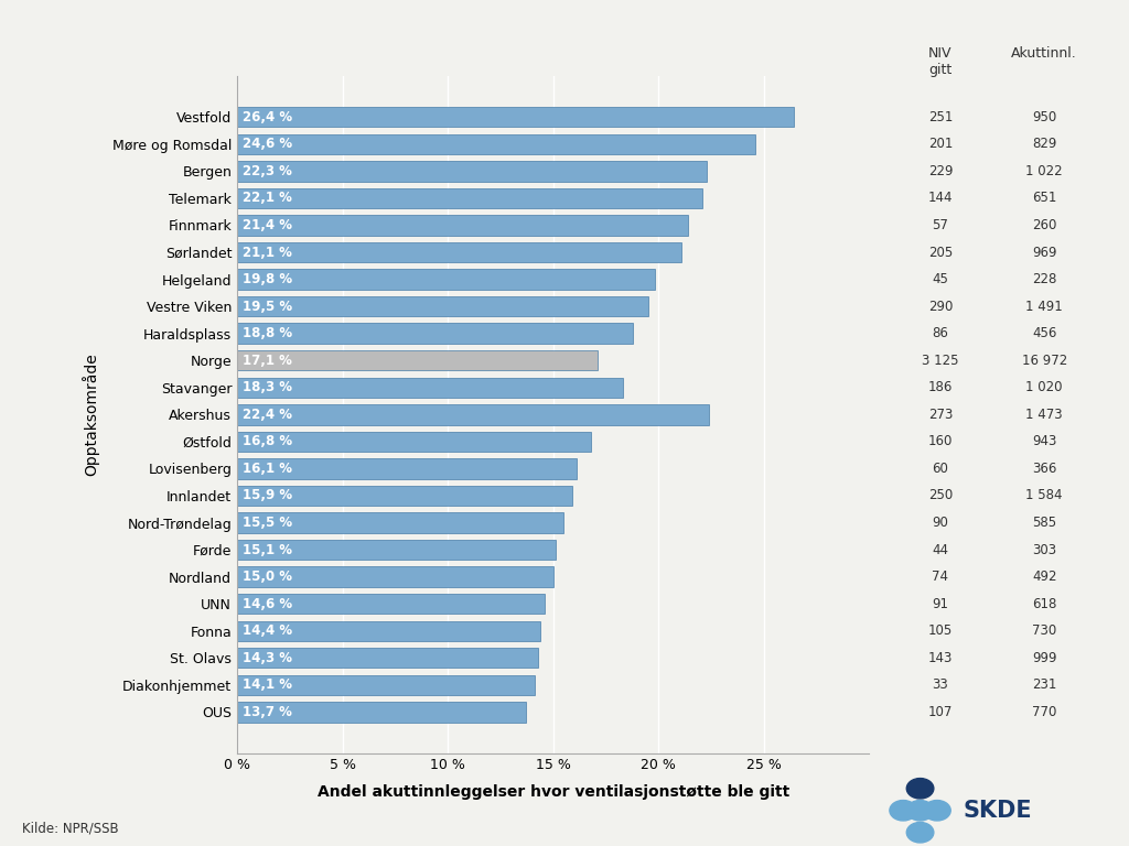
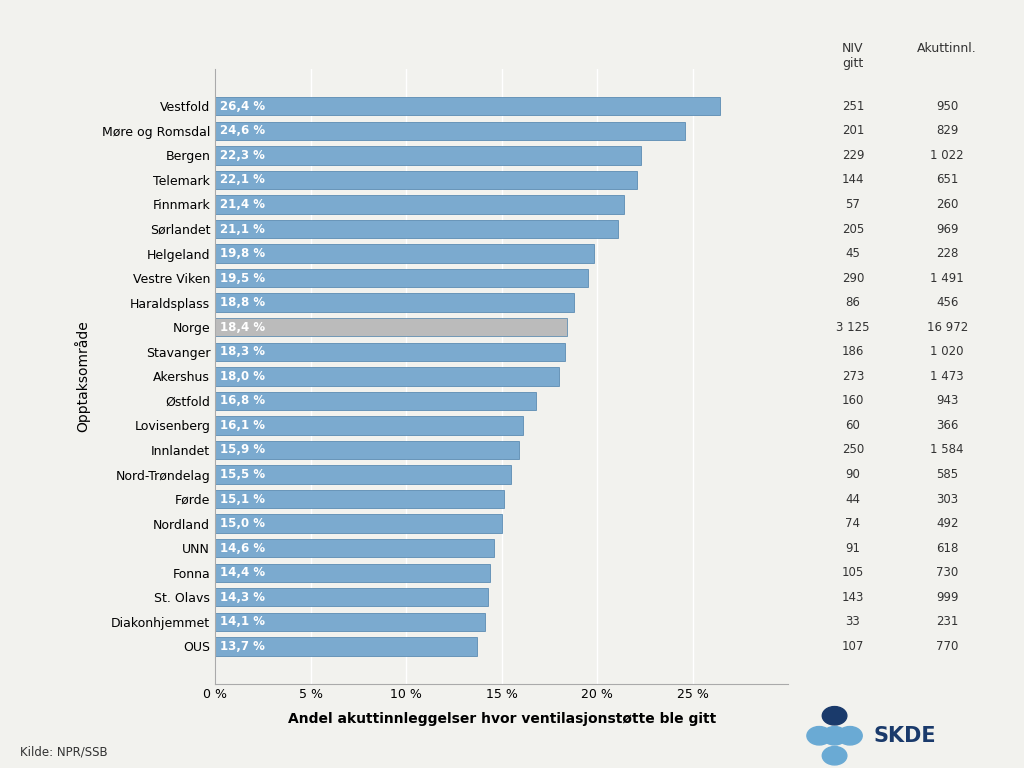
Norge: 17,1 -> 18,4
Akershus: 22,4 -> 18,0
